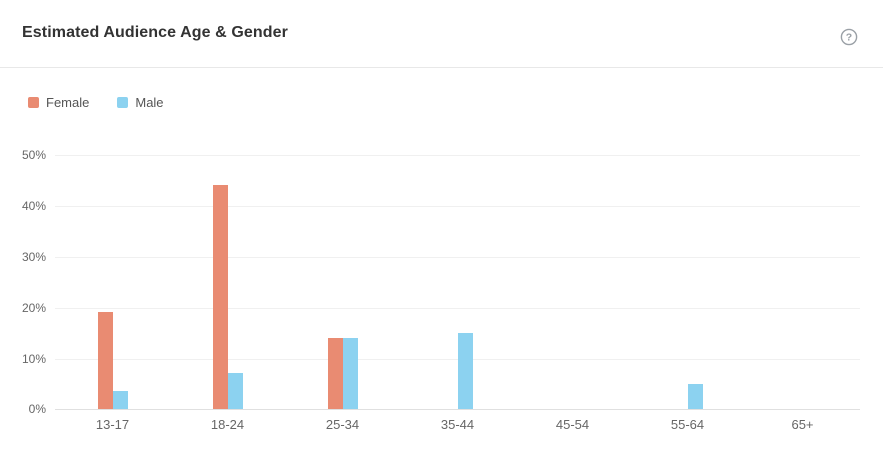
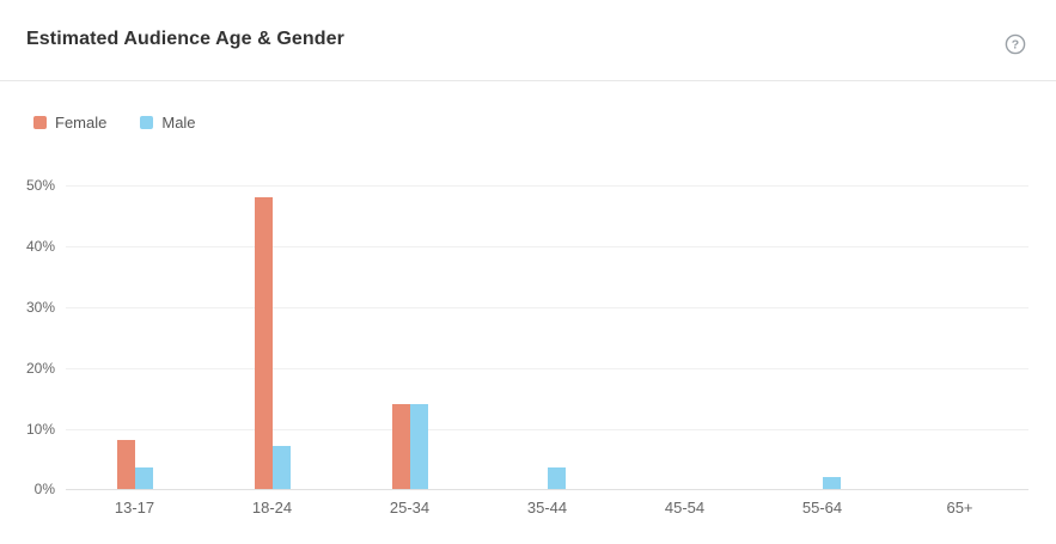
Female/13-17: 19% -> 8%
Female/18-24: 44% -> 48%
Male/35-44: 15% -> 4%
Male/55-64: 5% -> 2%
